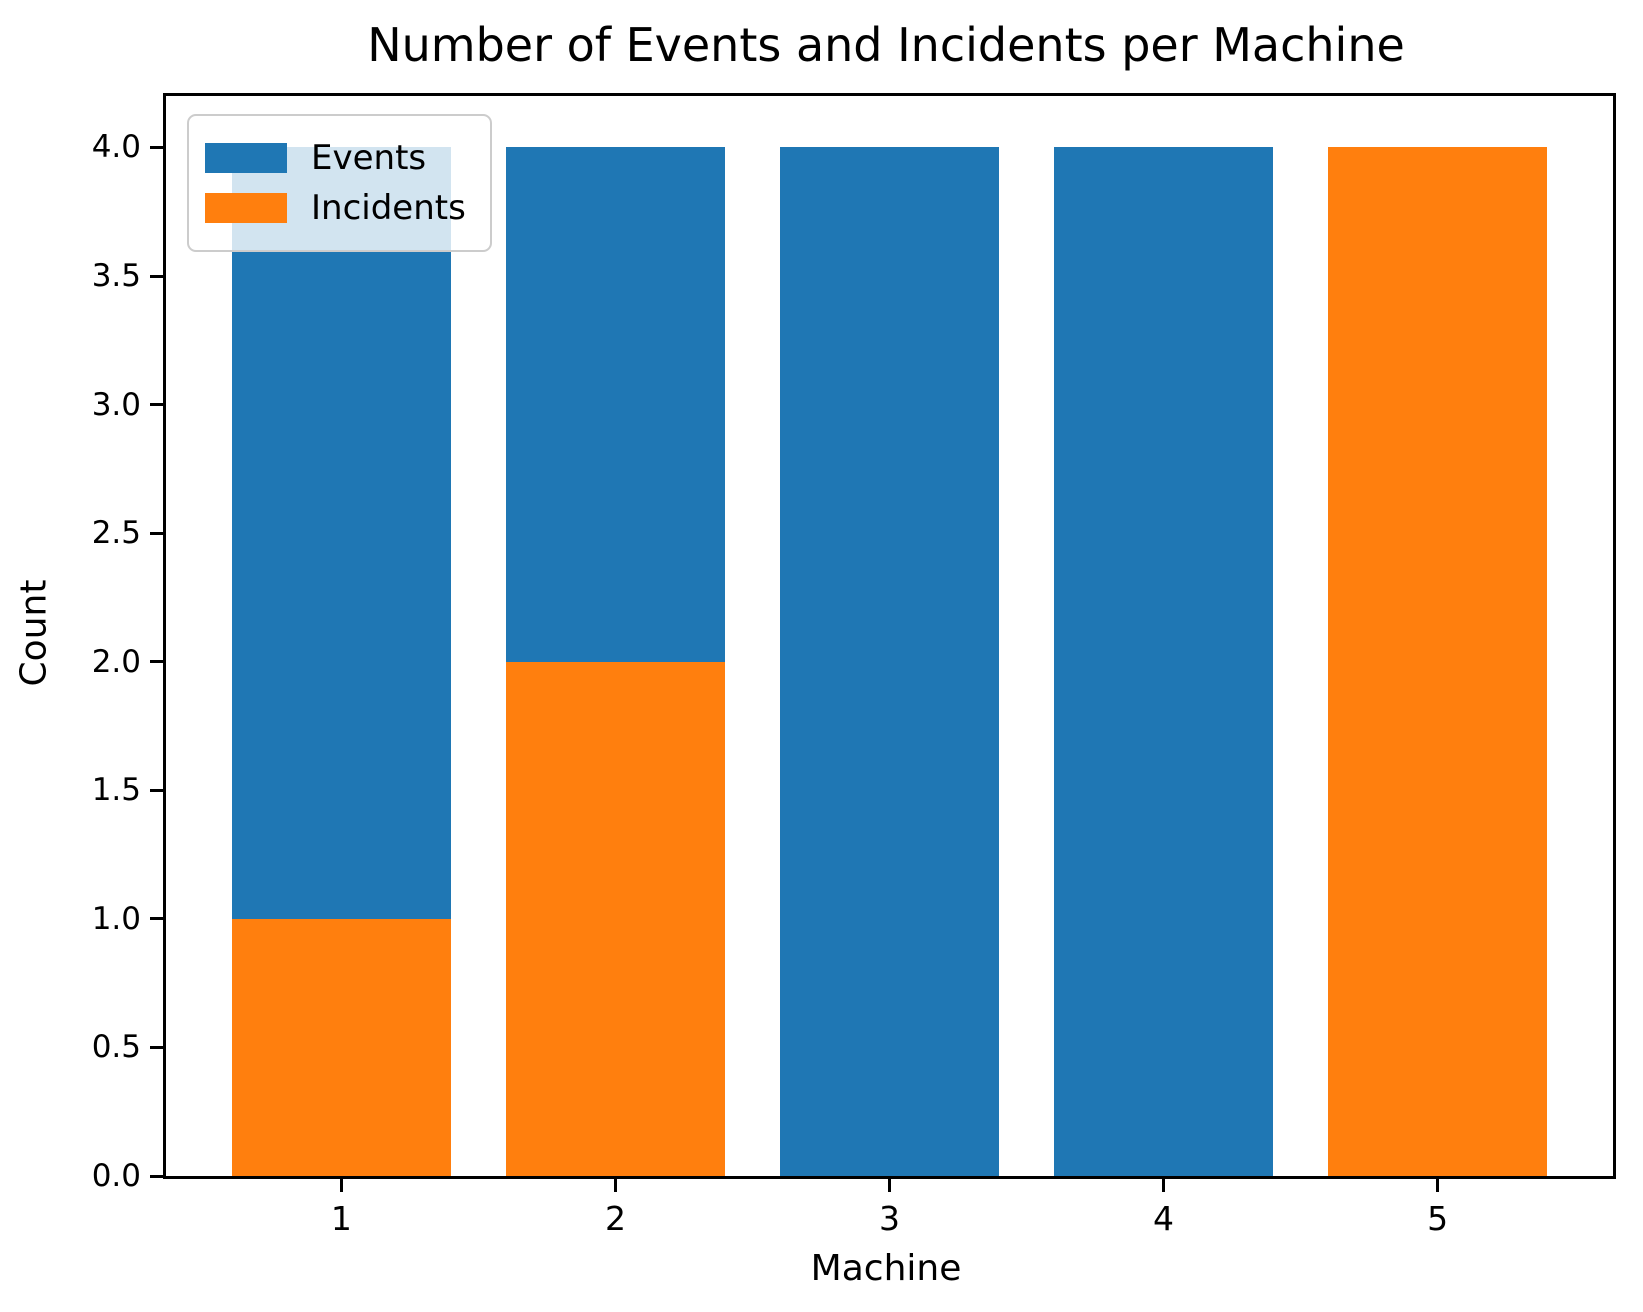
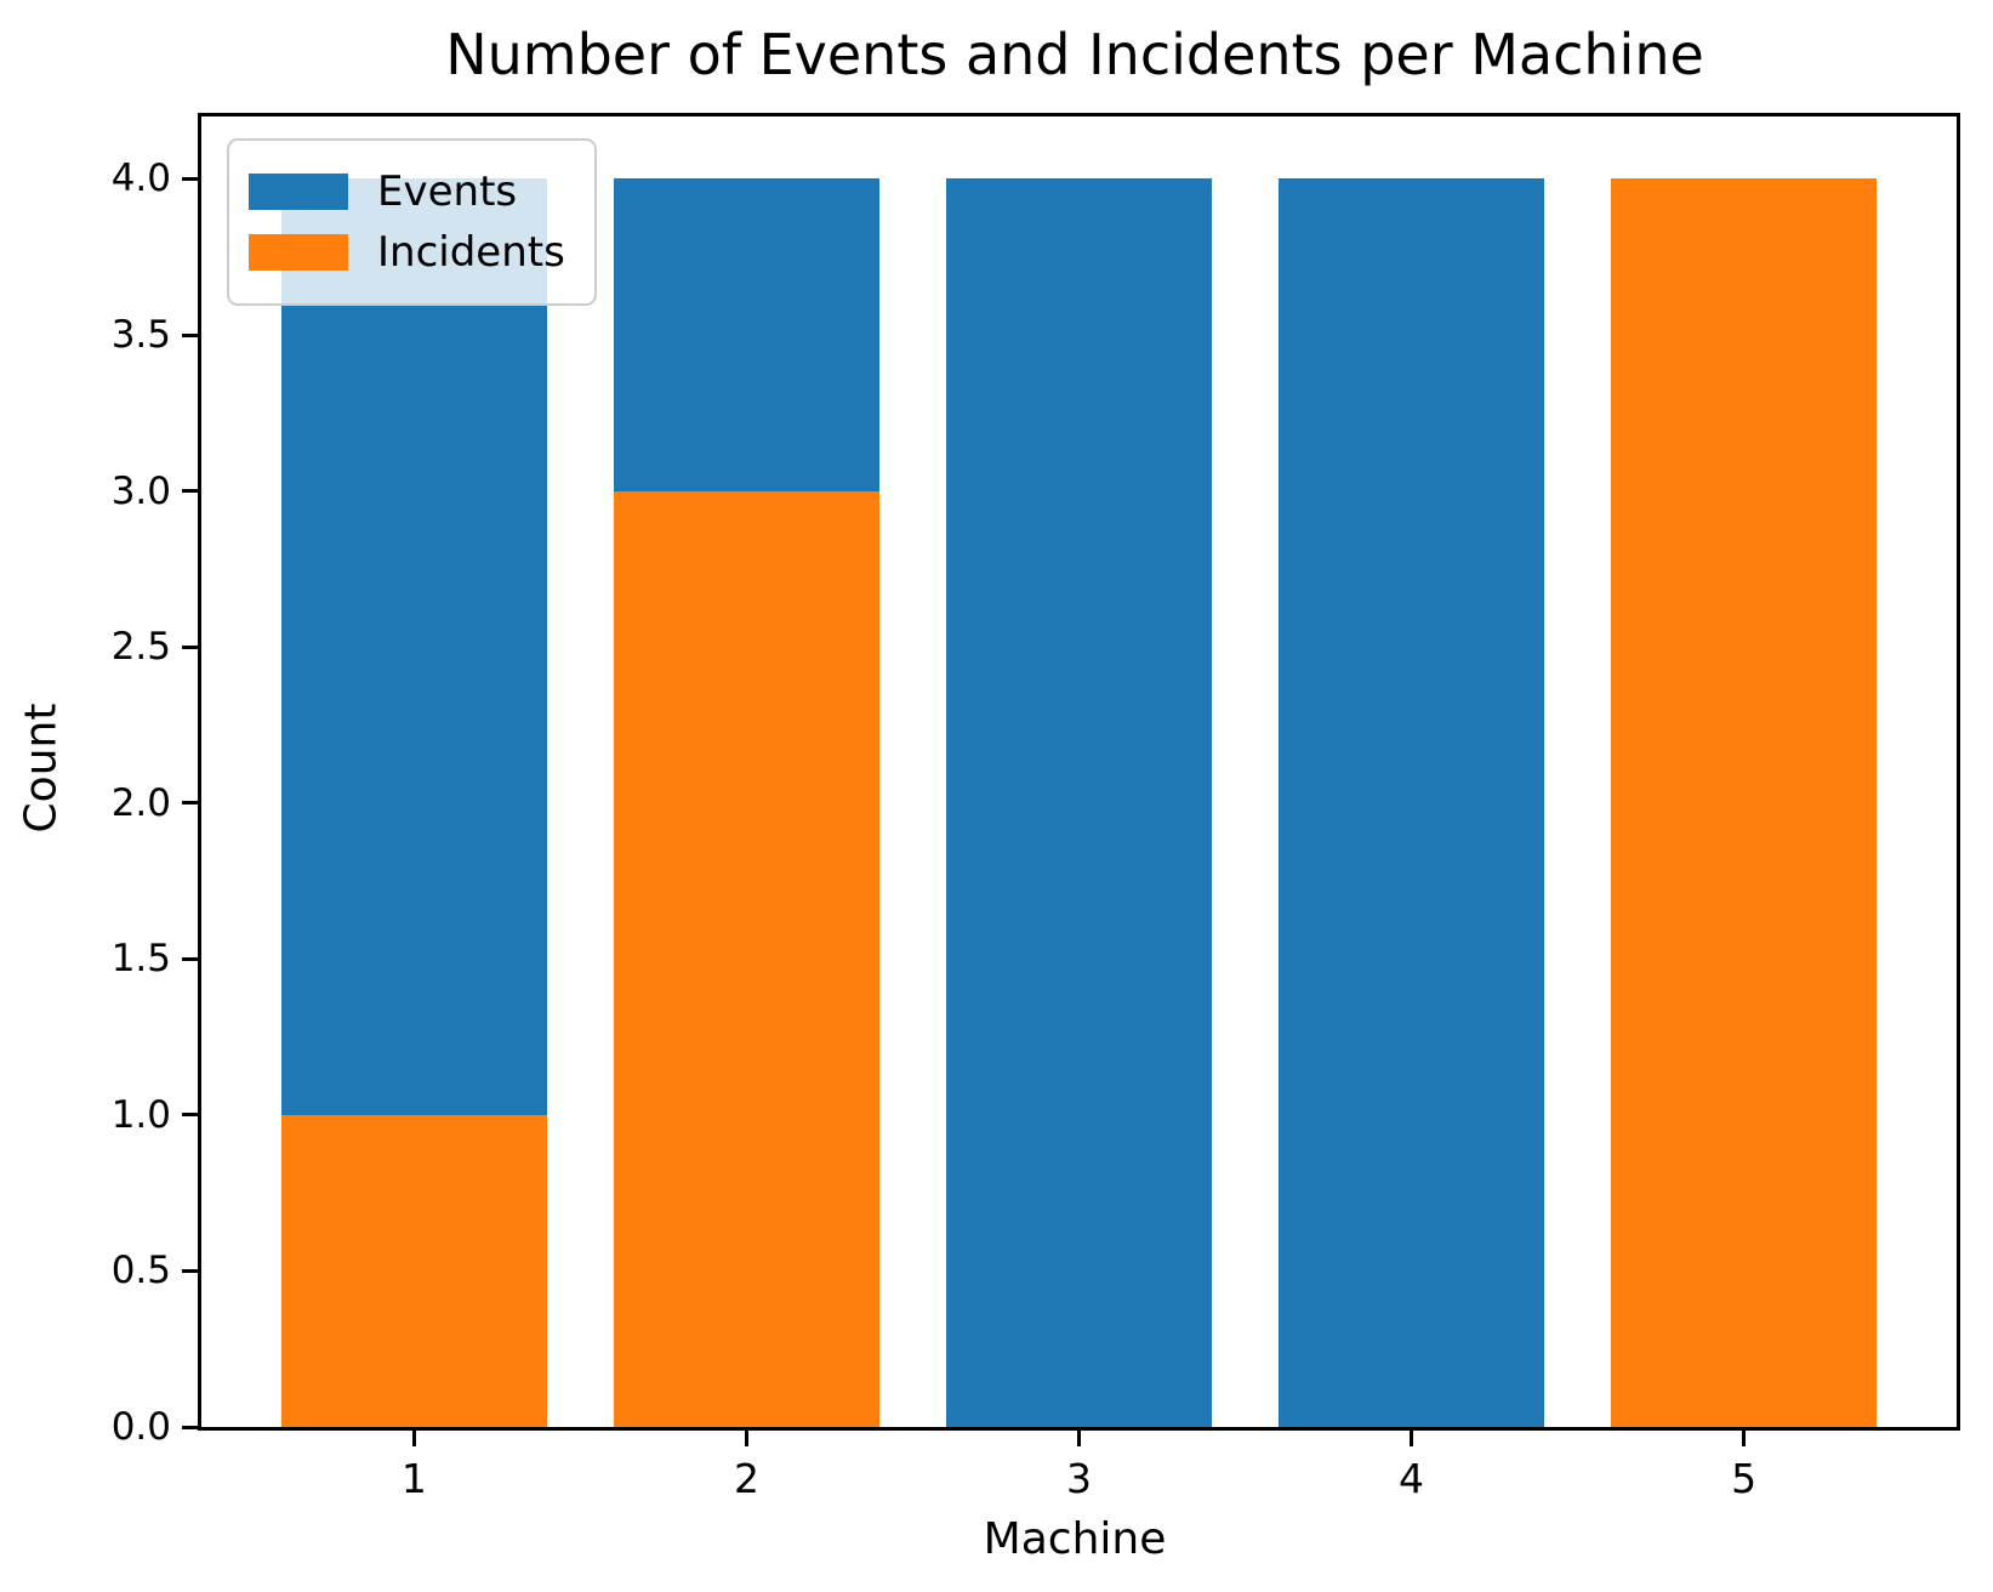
Incidents/2: 2 -> 3
